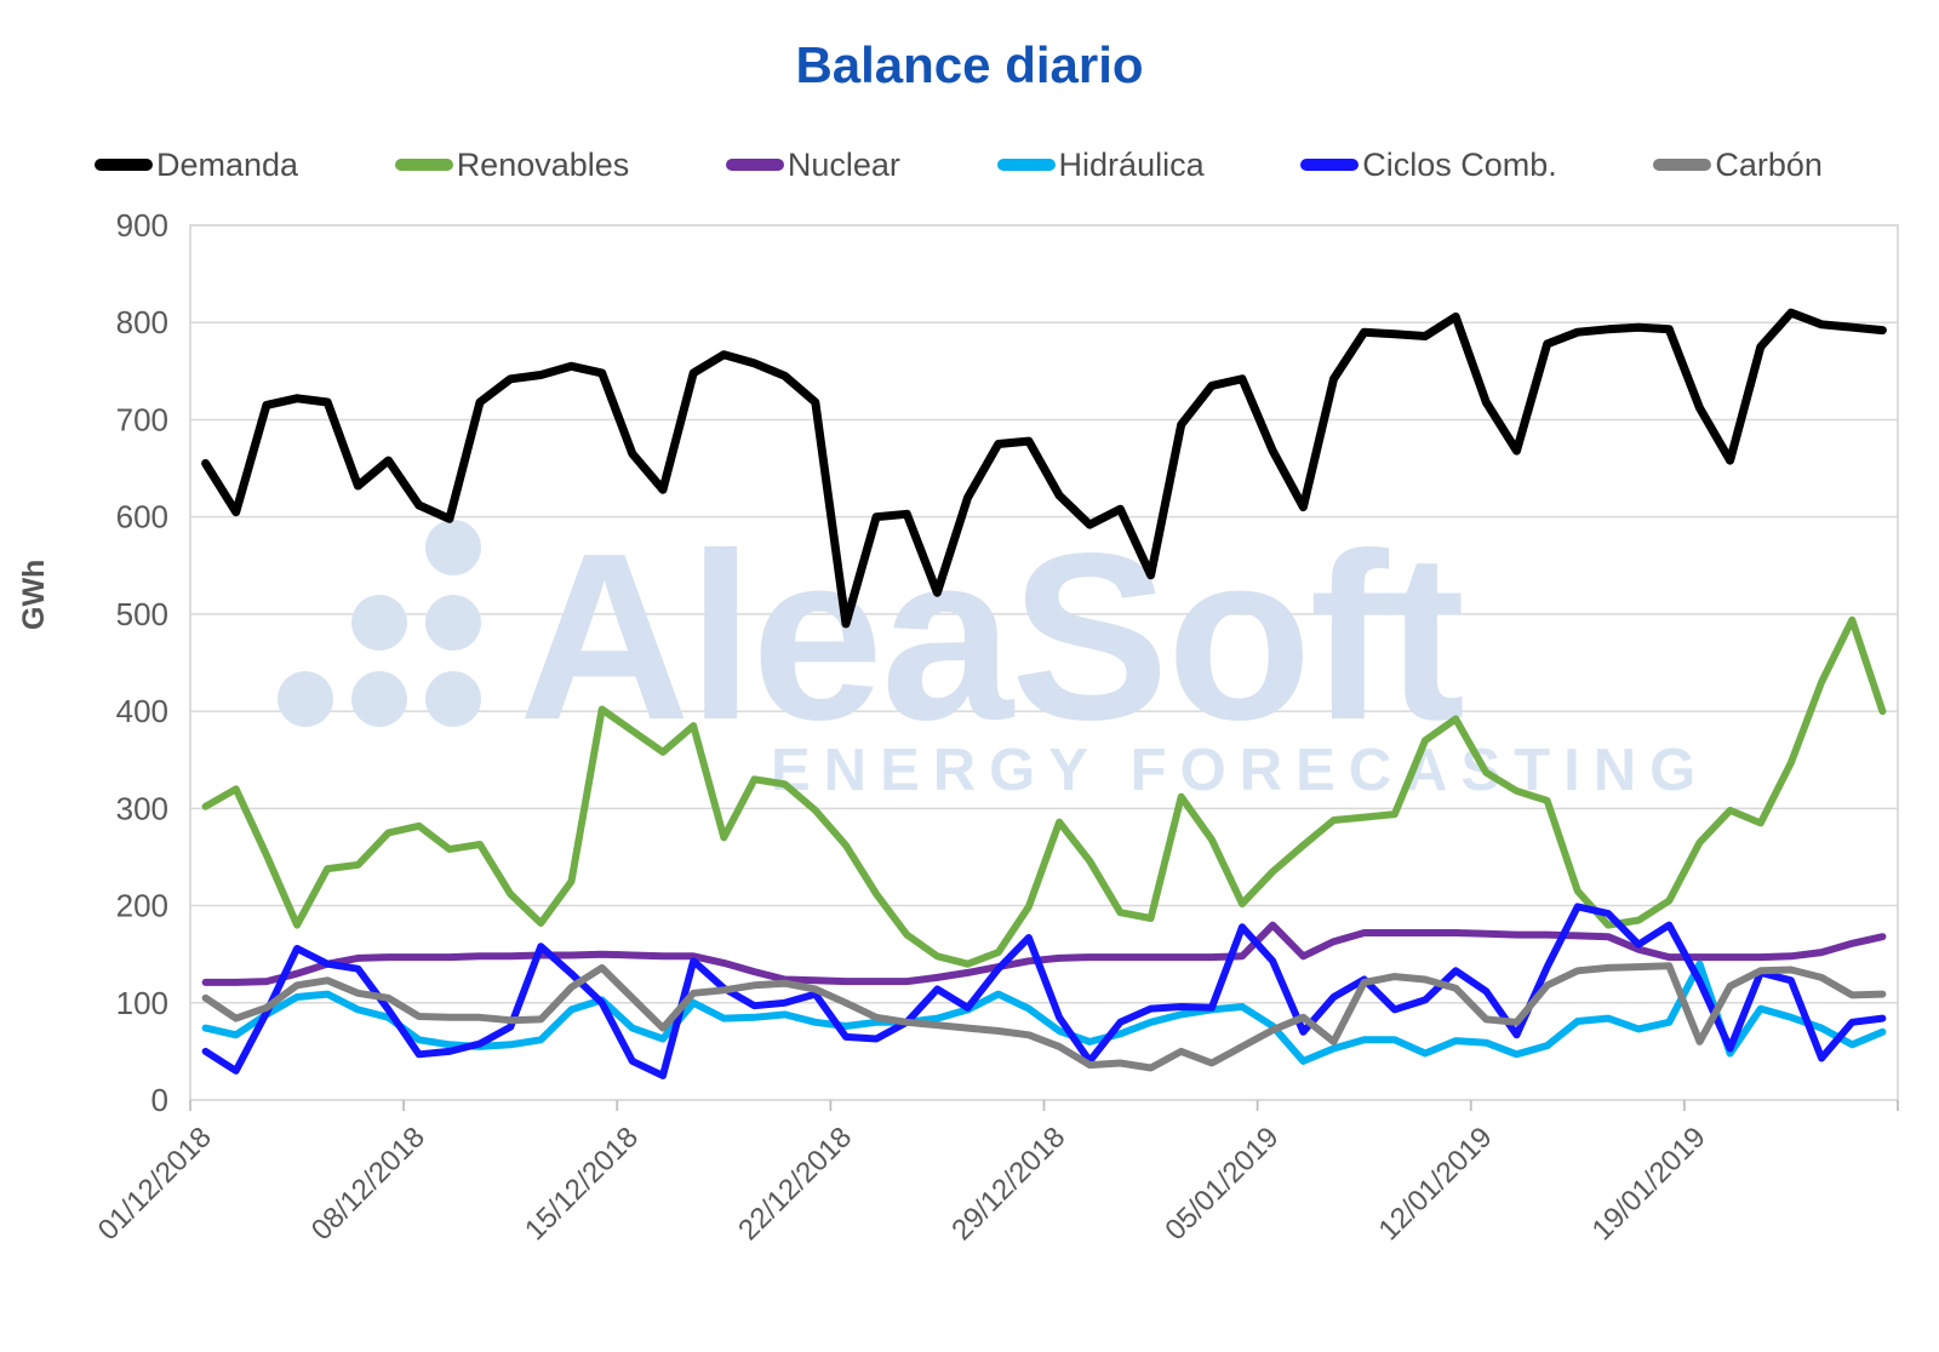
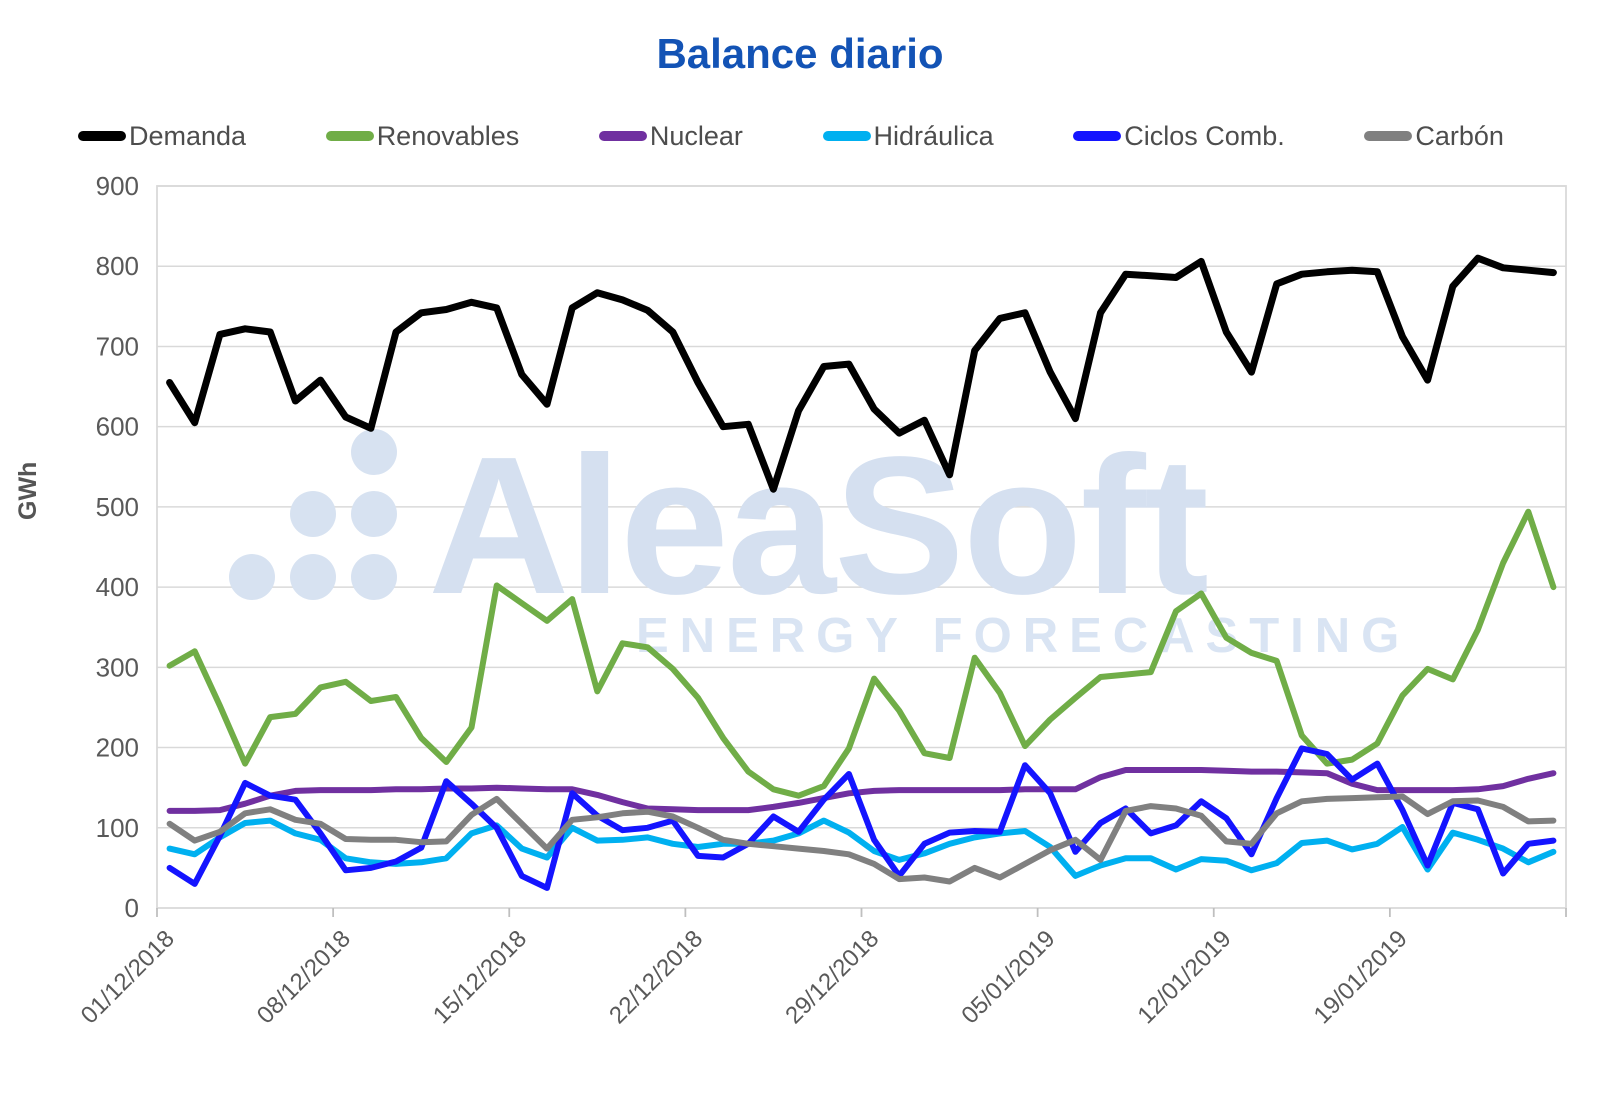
Demanda/22/12/2018: 490 -> 660
Nuclear/05/01/2019: 180 -> 150
Hidráulica/19/01/2019: 140 -> 100
Carbón/19/01/2019: 60 -> 140
